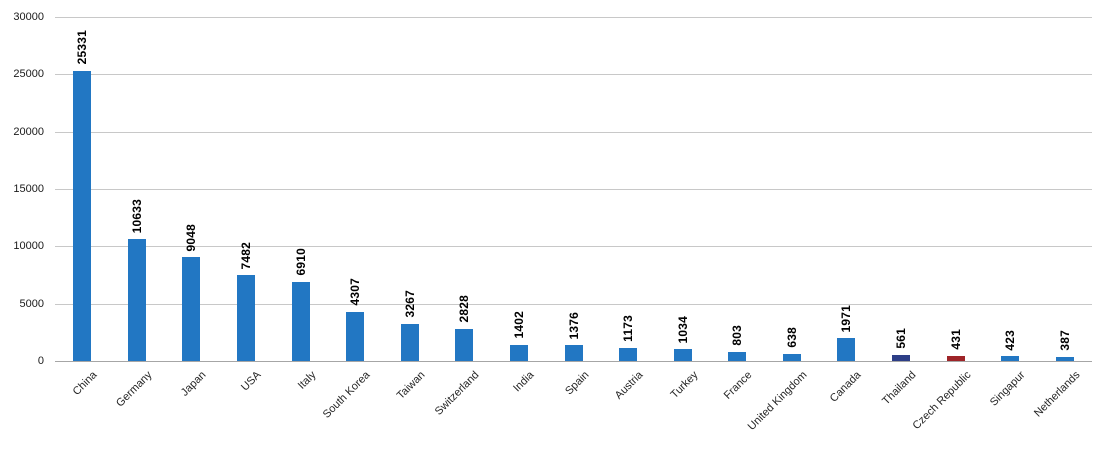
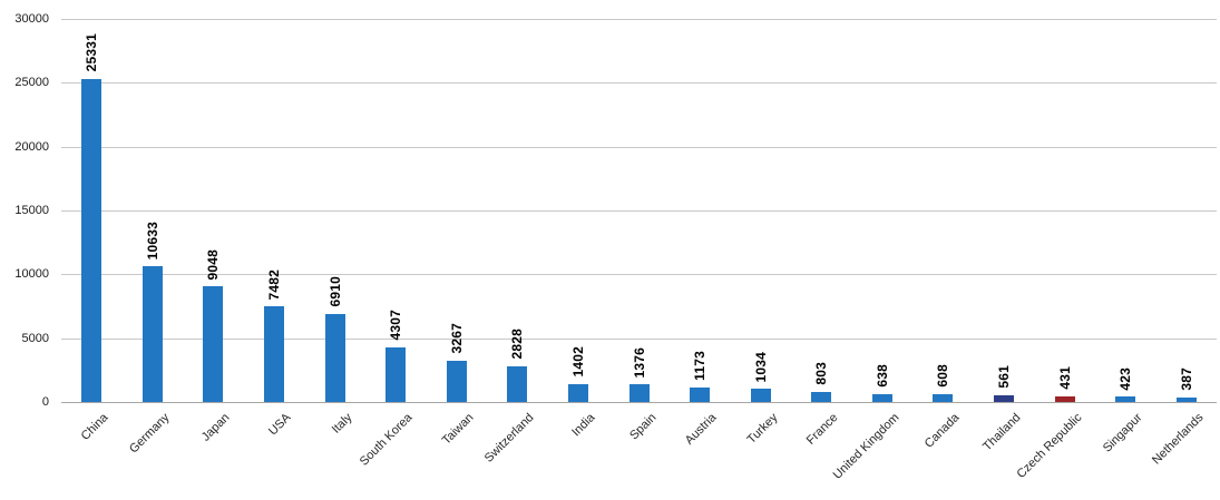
Canada: 1971 -> 608
